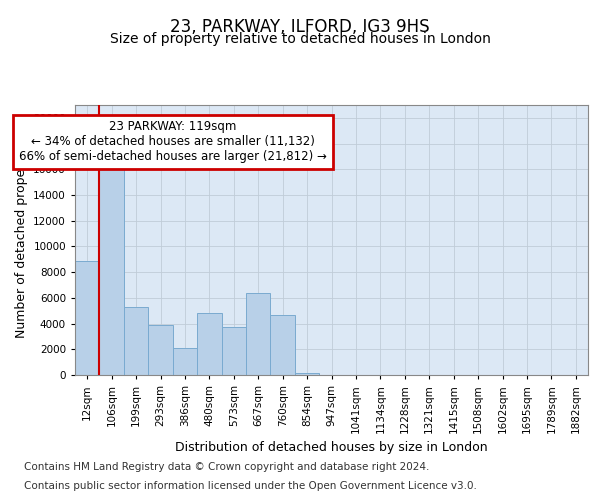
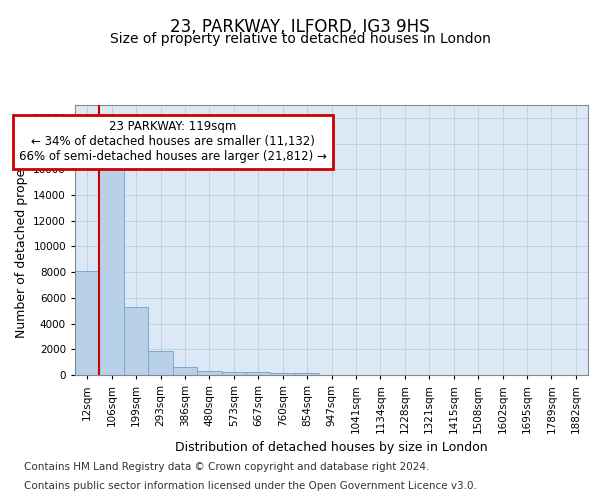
12sqm: 8900 -> 8100
293sqm: 3900 -> 1800
386sqm: 2100 -> 600
480sqm: 4800 -> 300
573sqm: 3700 -> 300
667sqm: 6400 -> 200
760sqm: 4700 -> 200
